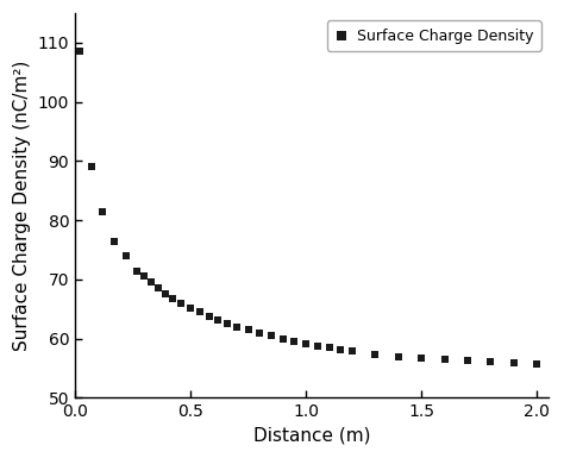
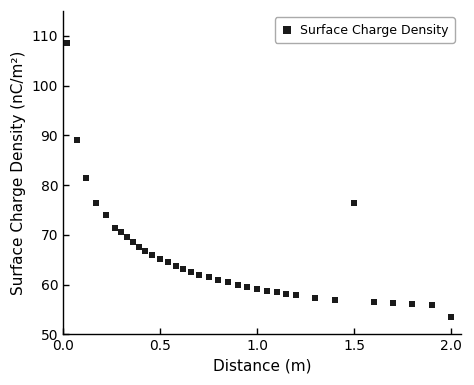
1.5: 56.8 -> 76.5
2.0: 55.7 -> 53.5
